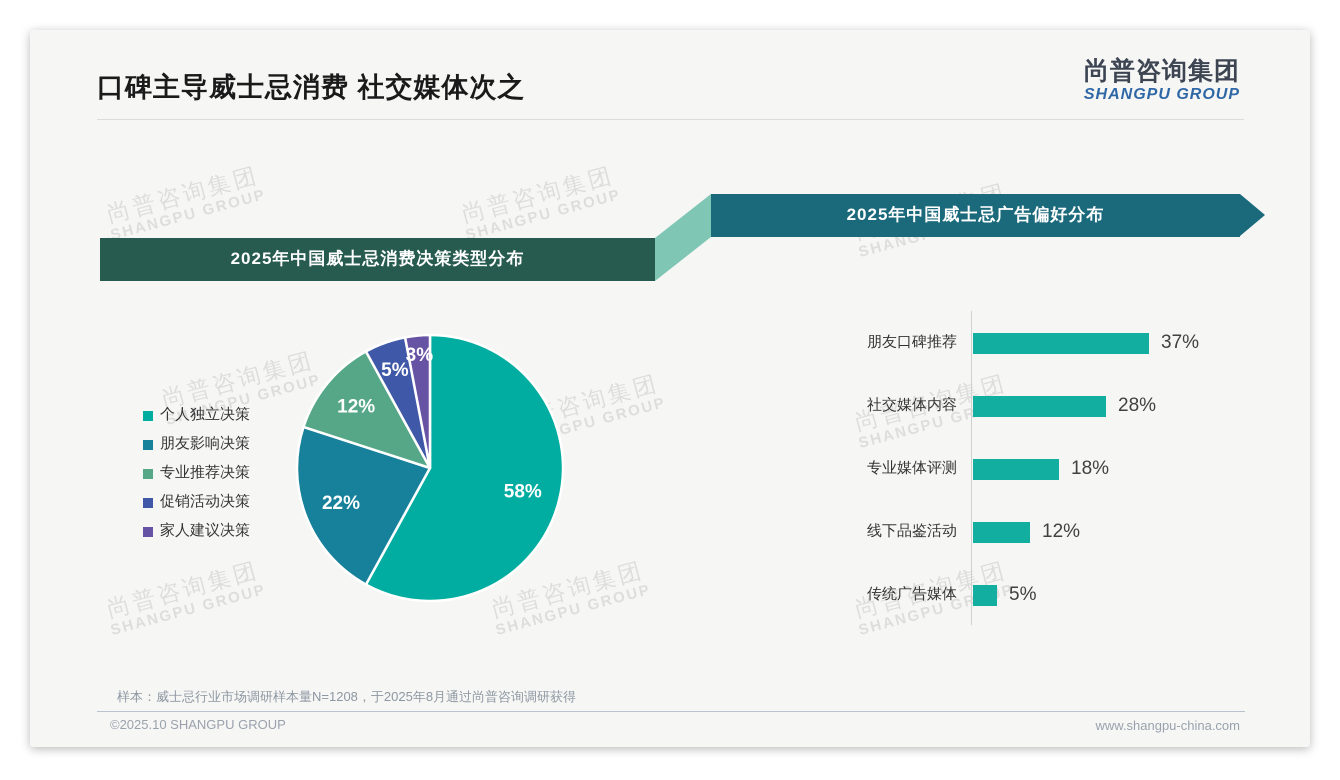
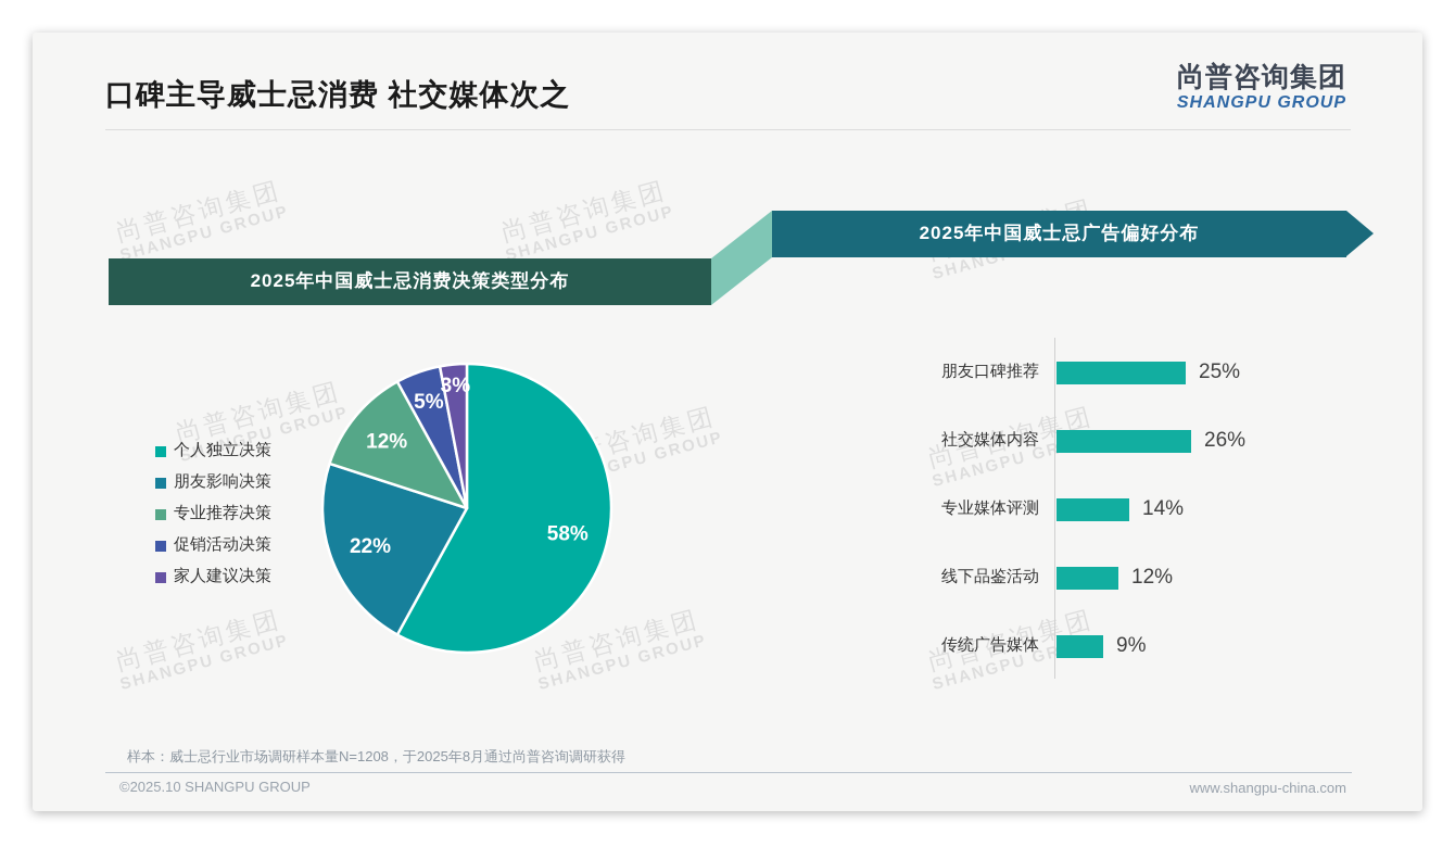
2025年中国威士忌广告偏好分布/朋友口碑推荐: 37% -> 25%
2025年中国威士忌广告偏好分布/社交媒体内容: 28% -> 26%
2025年中国威士忌广告偏好分布/专业媒体评测: 18% -> 14%
2025年中国威士忌广告偏好分布/传统广告媒体: 5% -> 9%
